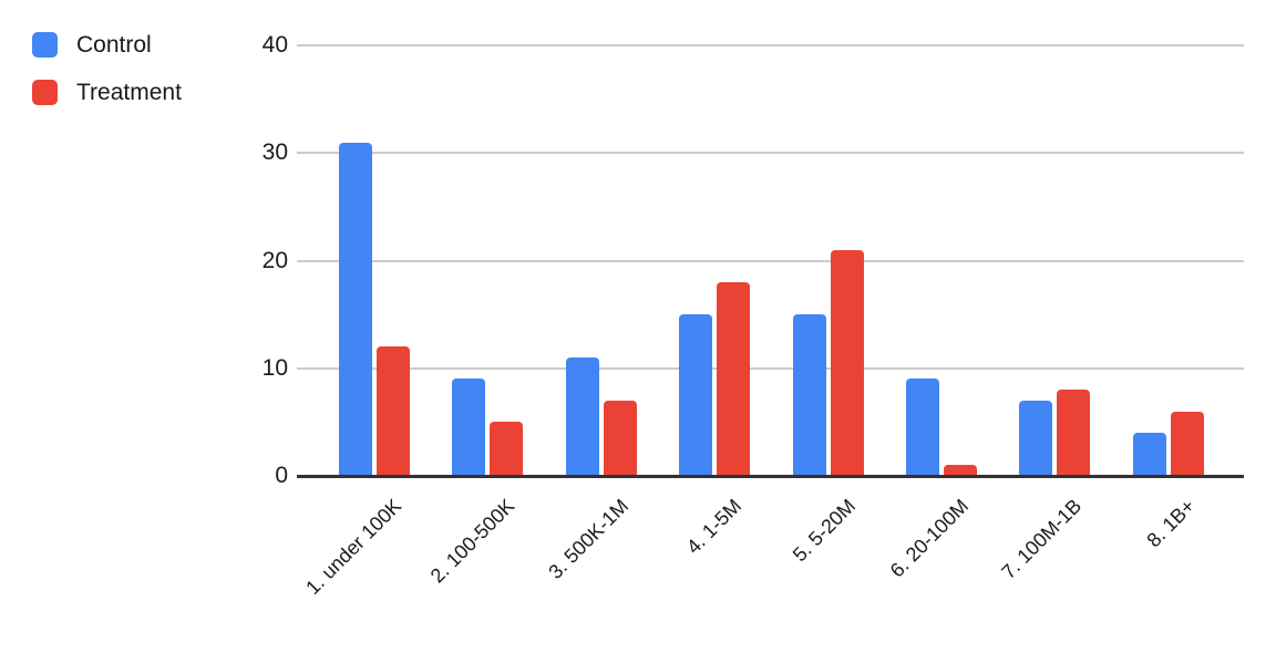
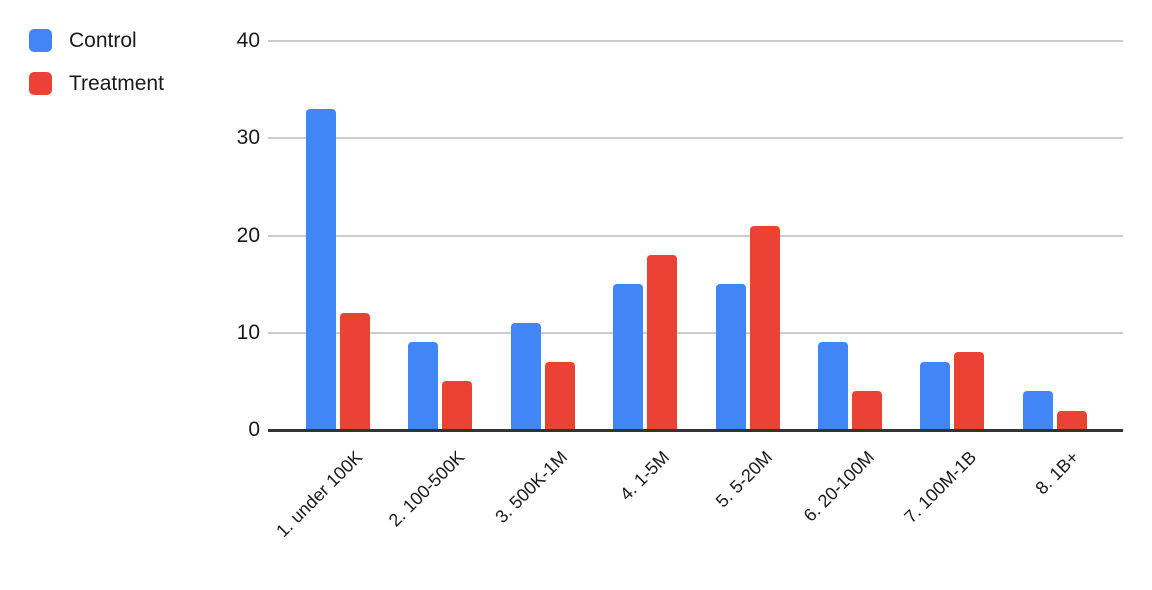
Control/1. under 100K: 31 -> 33
Treatment/6. 20-100M: 1 -> 4
Treatment/8. 1B+: 6 -> 2
